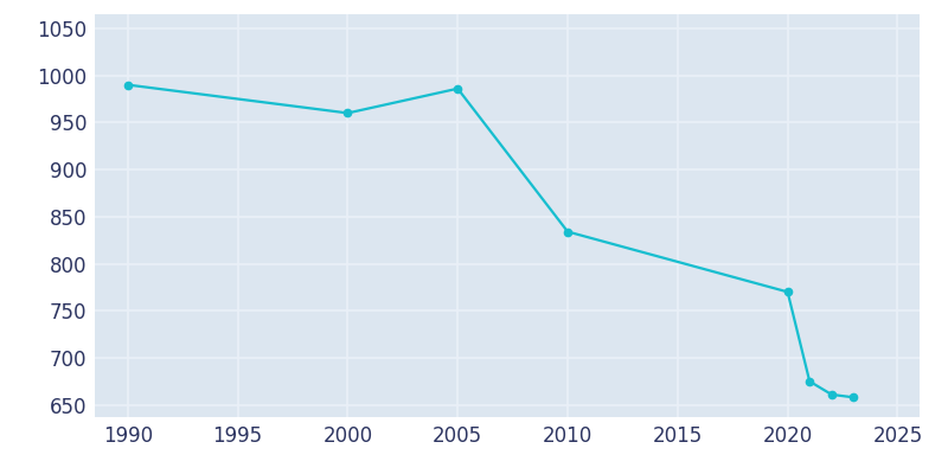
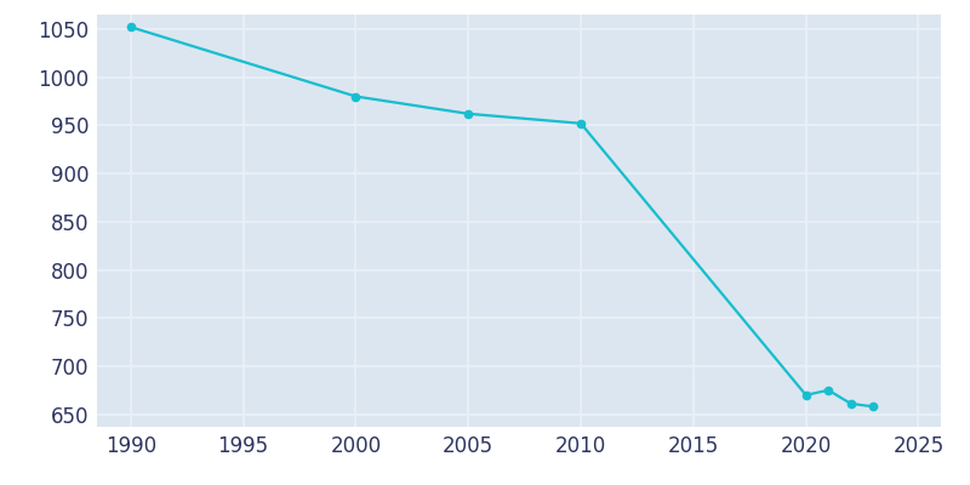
1990: 990 -> 1052
2000: 960 -> 980
2005: 986 -> 962
2010: 834 -> 952
2020: 770 -> 670
